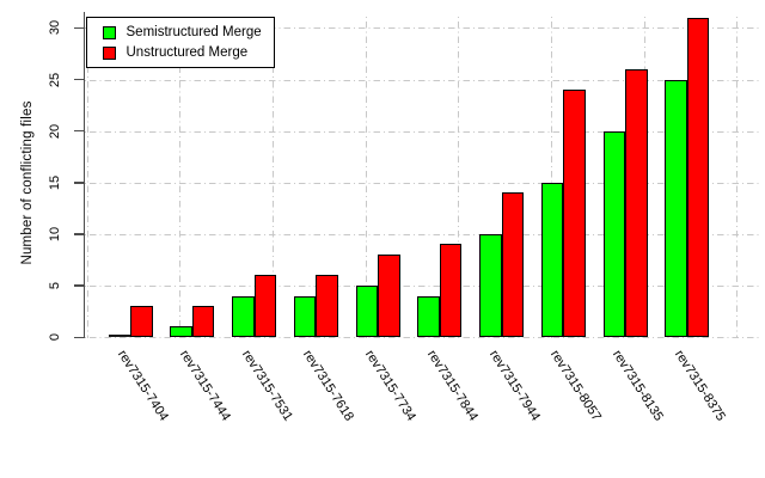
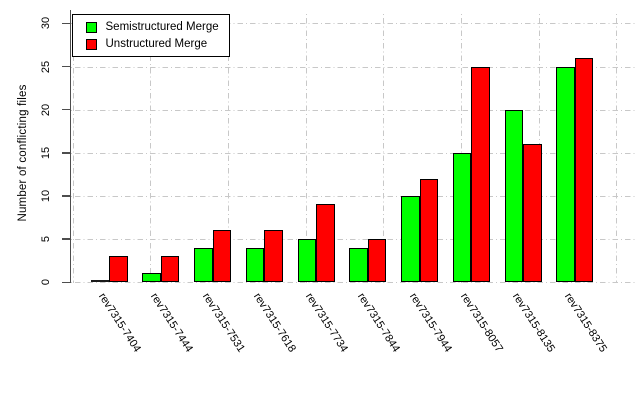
Unstructured Merge/rev7315-7734: 8 -> 9
Unstructured Merge/rev7315-7844: 9 -> 5
Unstructured Merge/rev7315-7944: 14 -> 12
Unstructured Merge/rev7315-8057: 24 -> 25
Unstructured Merge/rev7315-8135: 26 -> 16
Unstructured Merge/rev7315-8375: 31 -> 26
